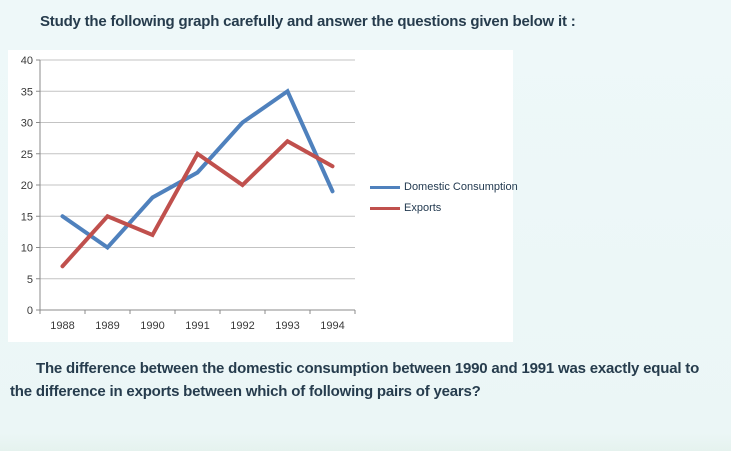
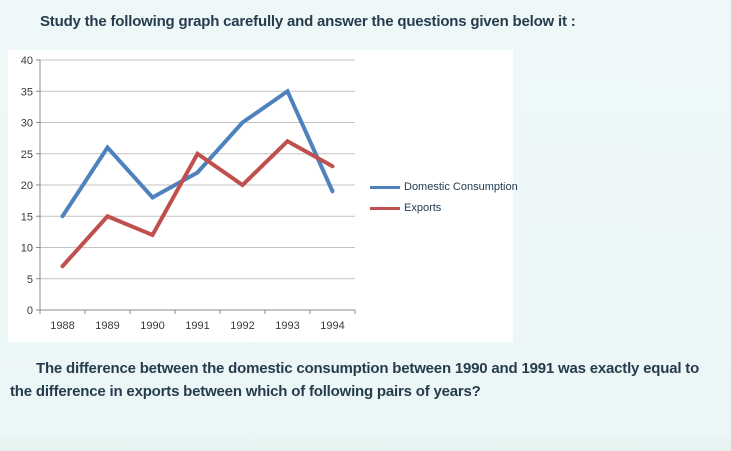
Domestic Consumption/1989: 10 -> 26
